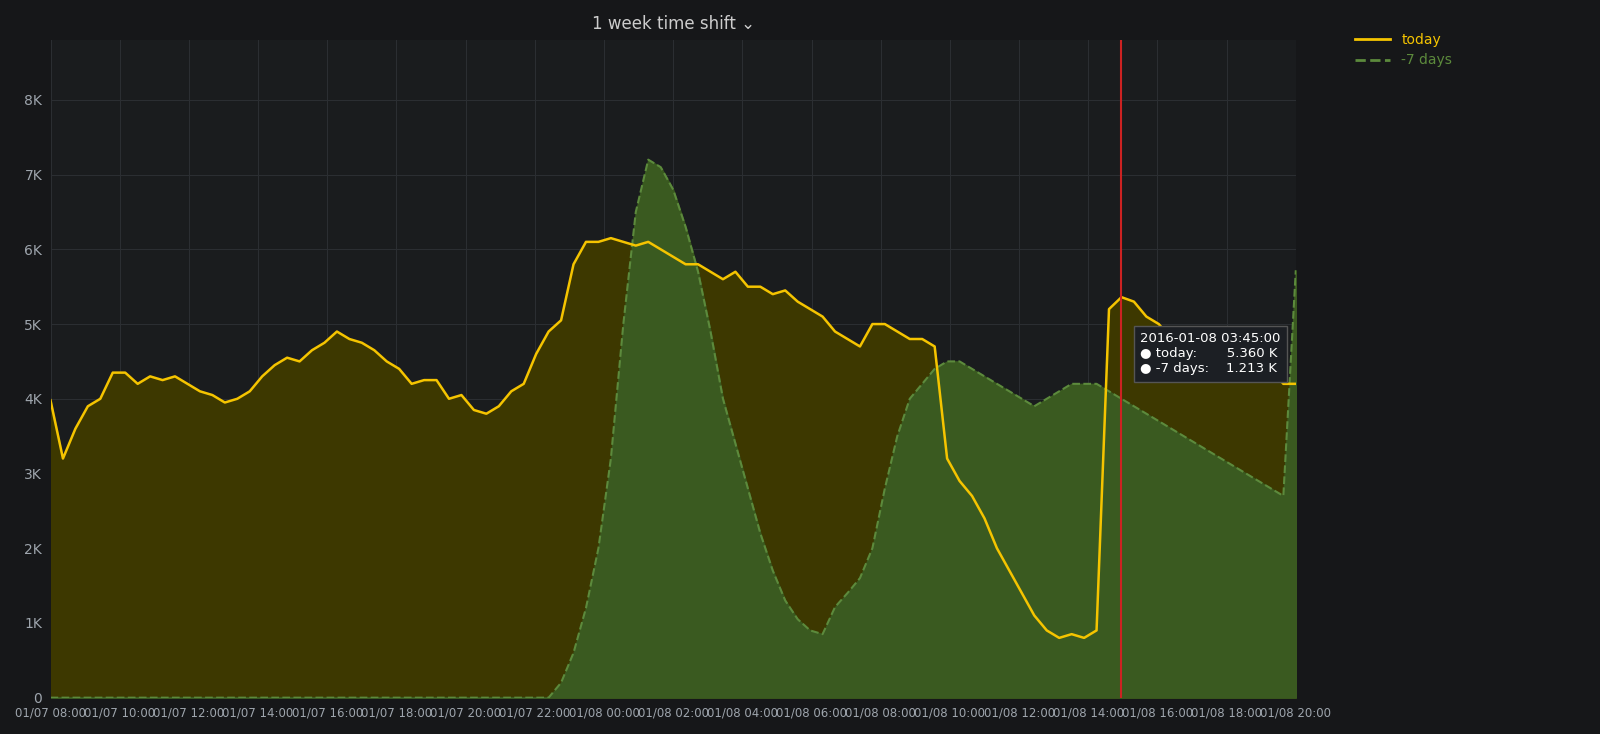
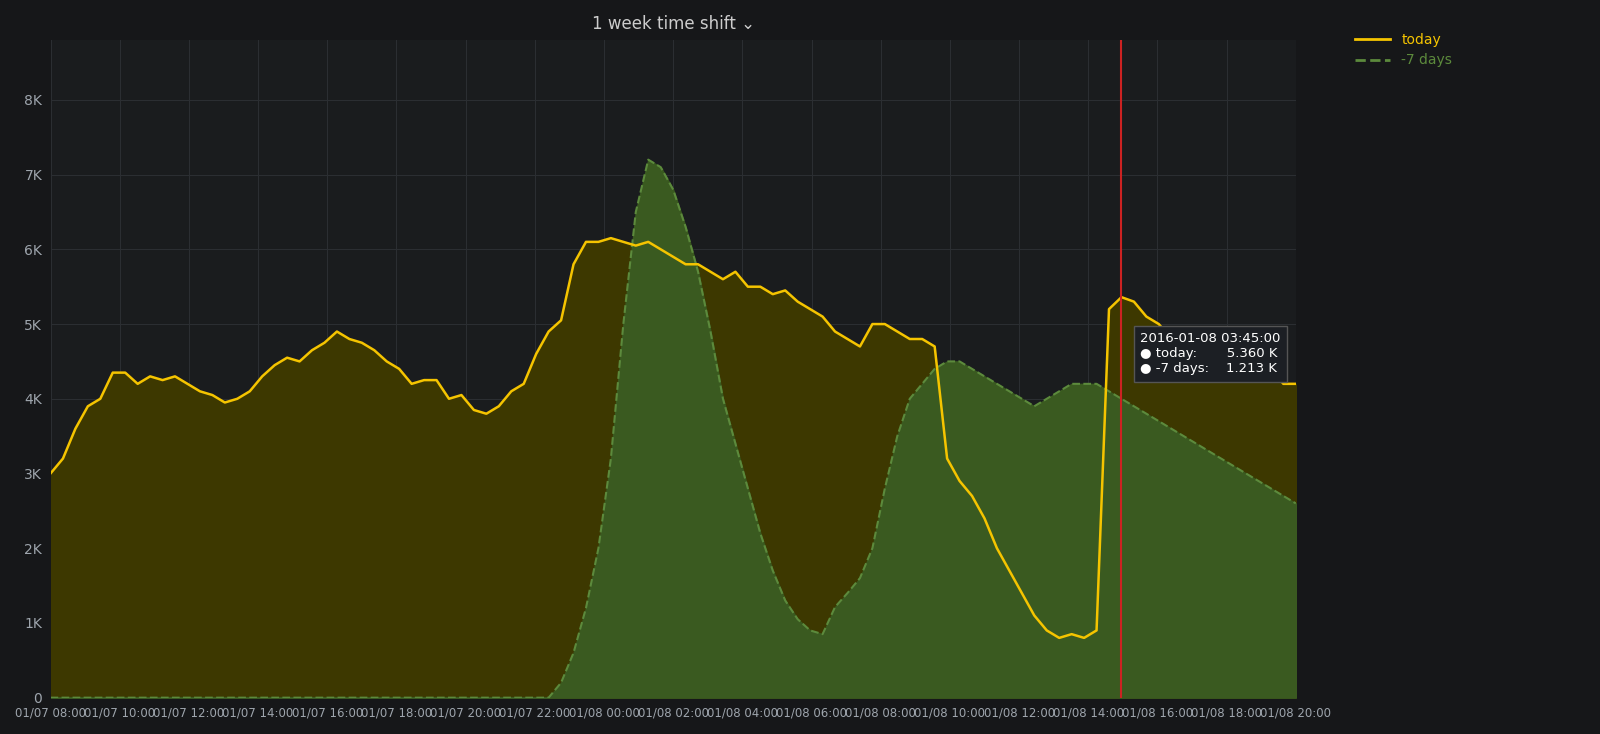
today/01/07 08:00: 3.98K -> 3.00K
-7 days/01/08 20:00: 5.72K -> 2.60K
